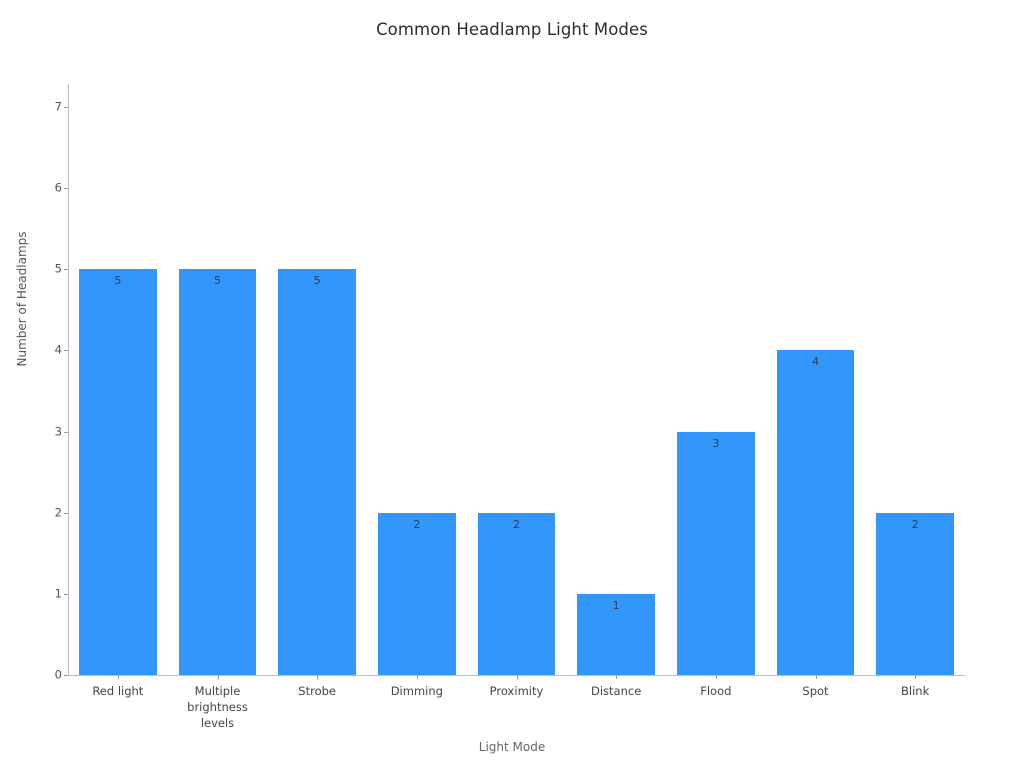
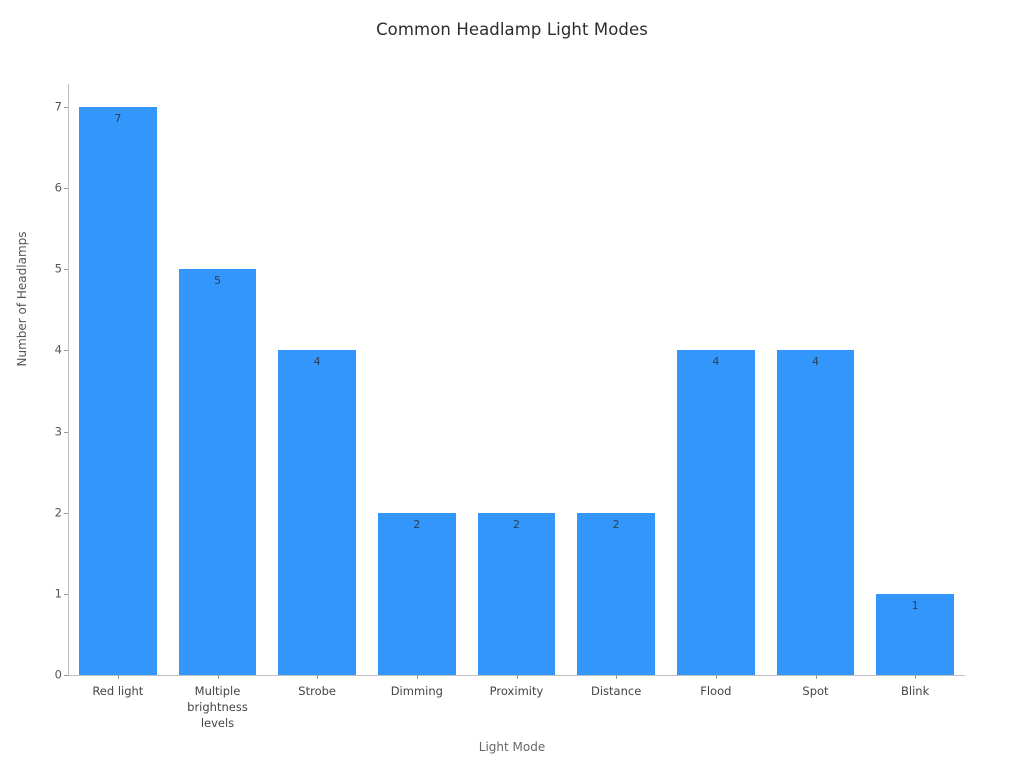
Red light: 5 -> 7
Strobe: 5 -> 4
Distance: 1 -> 2
Flood: 3 -> 4
Blink: 2 -> 1
